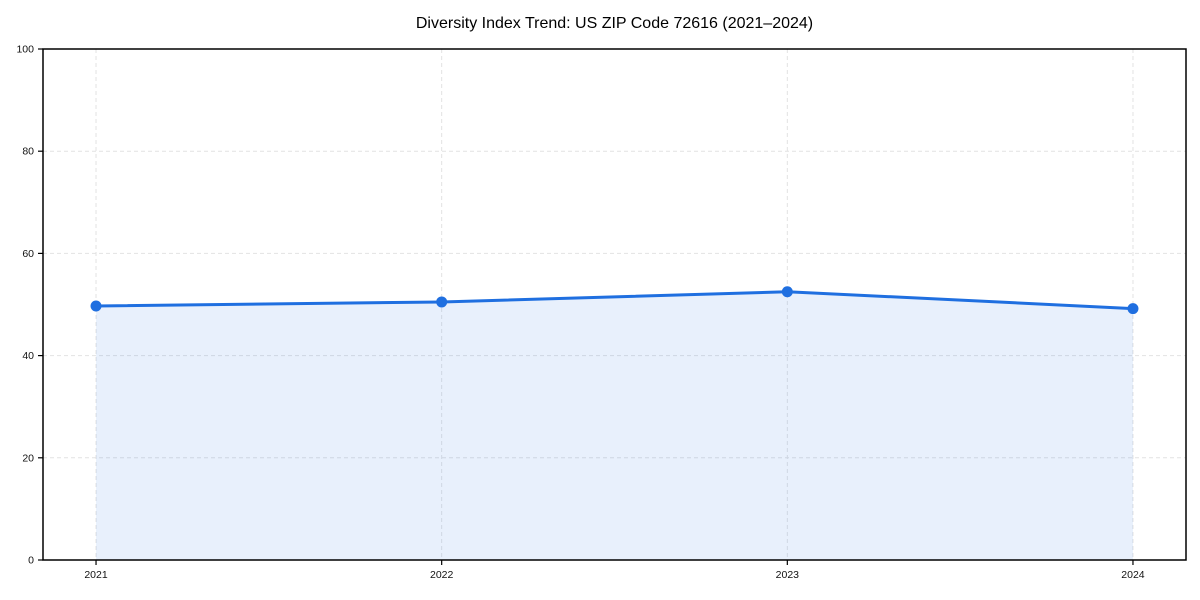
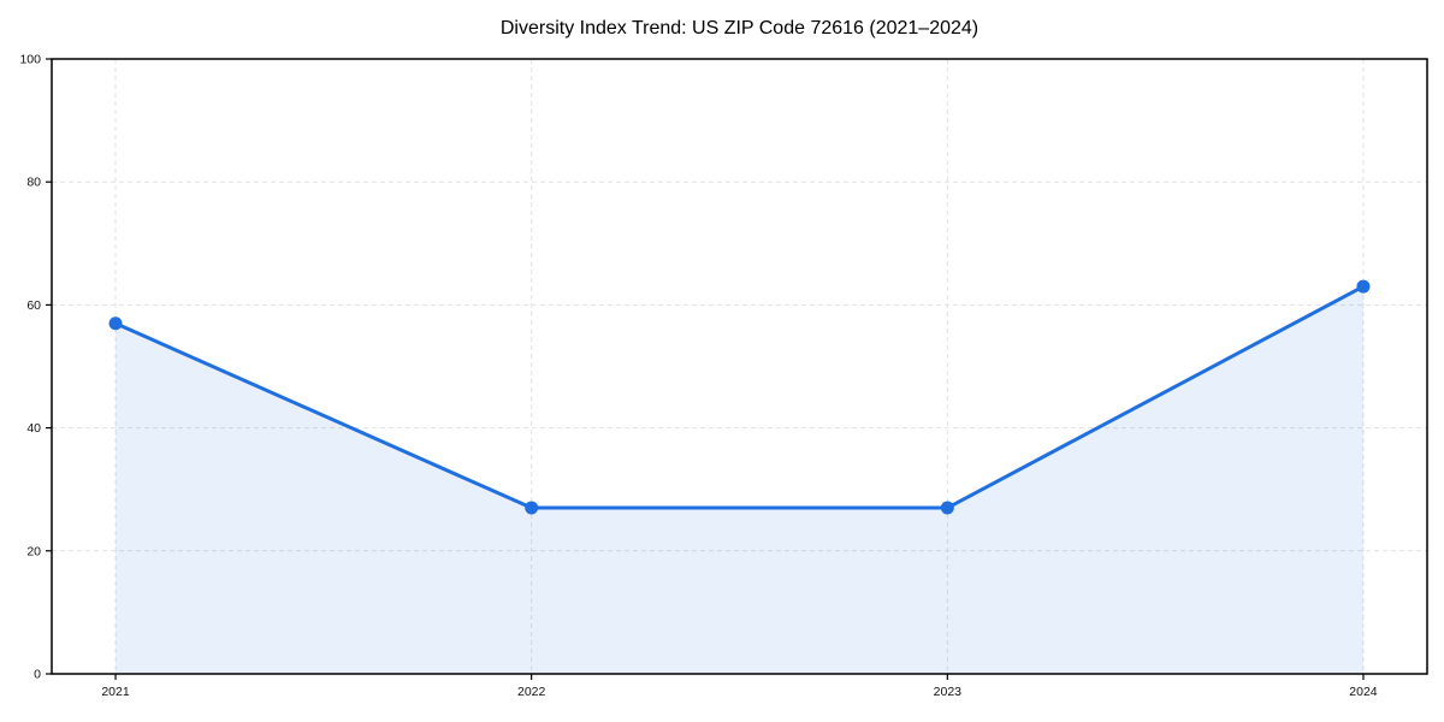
2021: 50 -> 57
2022: 50 -> 27
2023: 52 -> 27
2024: 49 -> 63
